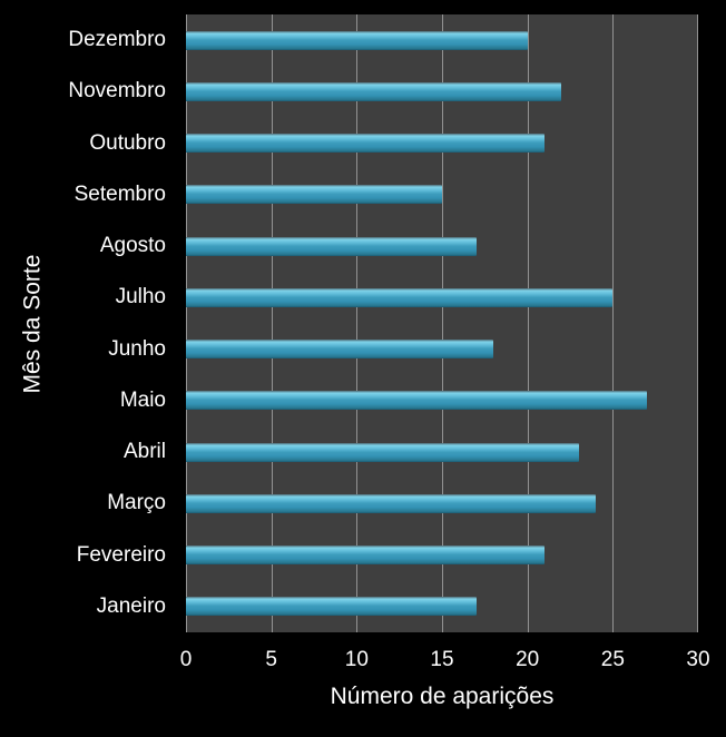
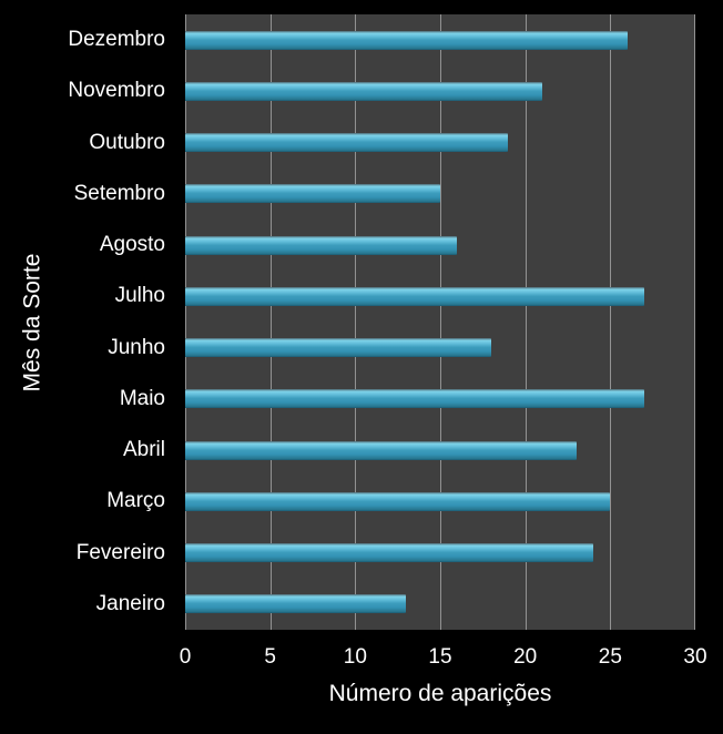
Dezembro: 20 -> 26
Novembro: 22 -> 21
Outubro: 21 -> 19
Agosto: 17 -> 16
Julho: 25 -> 27
Março: 24 -> 25
Fevereiro: 21 -> 24
Janeiro: 17 -> 13
